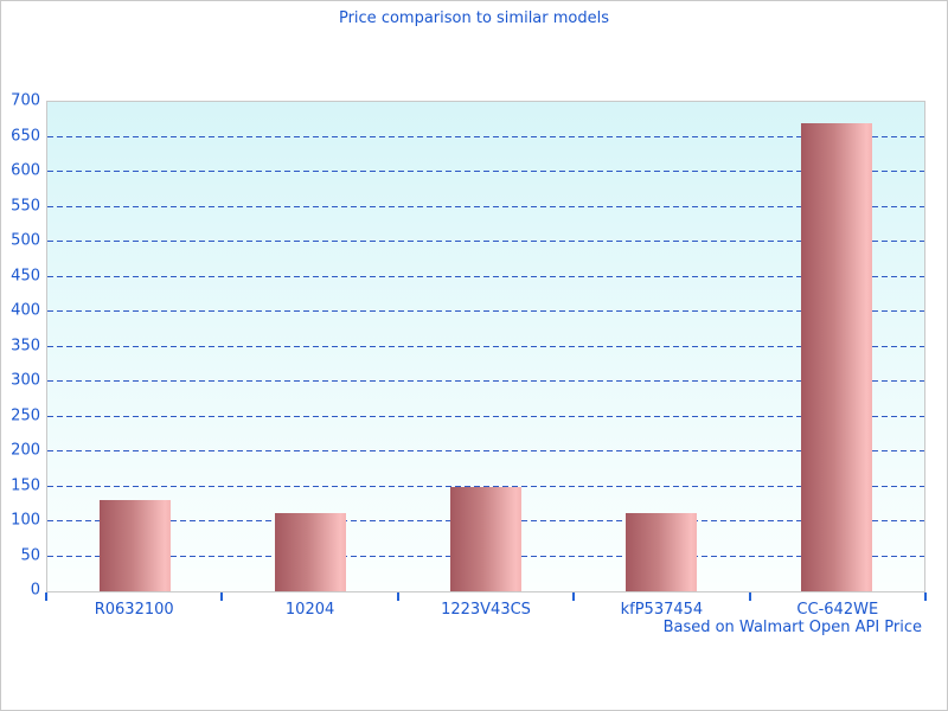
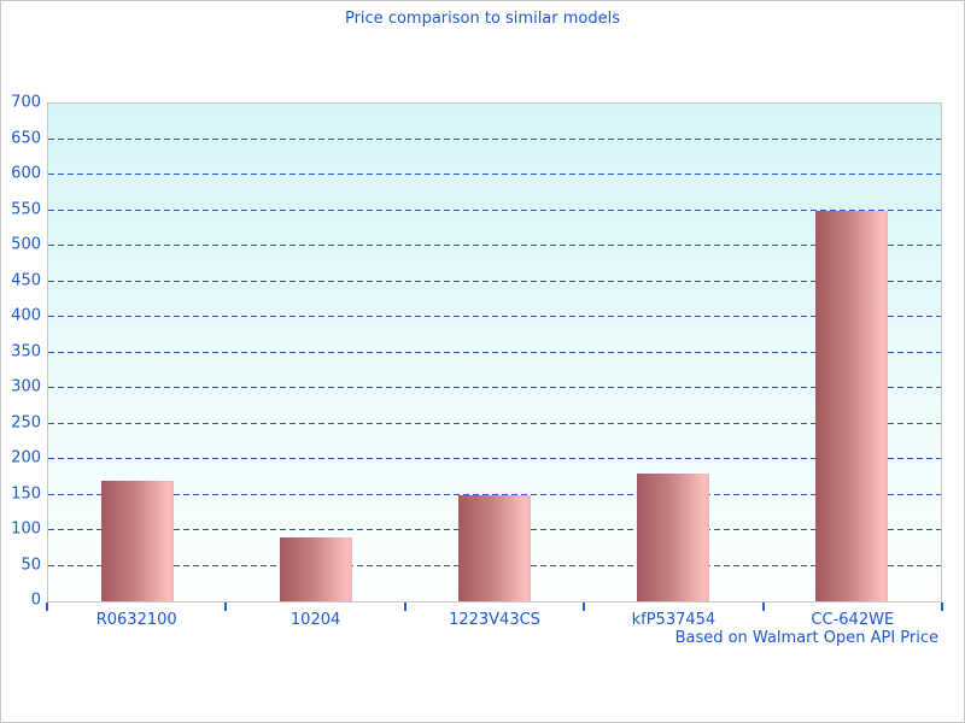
R0632100: 130 -> 170
10204: 110 -> 90
kfP537454: 110 -> 180
CC-642WE: 670 -> 550
